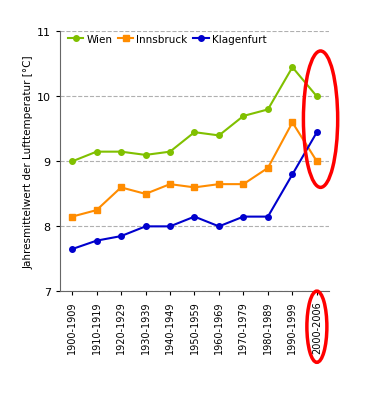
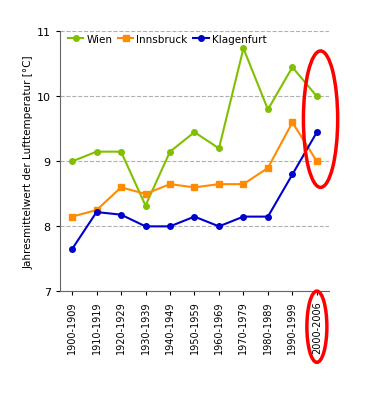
Klagenfurt/1910-1919: 7.78 -> 8.22
Klagenfurt/1920-1929: 7.85 -> 8.18
Wien/1930-1939: 9.10 -> 8.32
Wien/1960-1969: 9.40 -> 9.20
Wien/1970-1979: 9.70 -> 10.74
